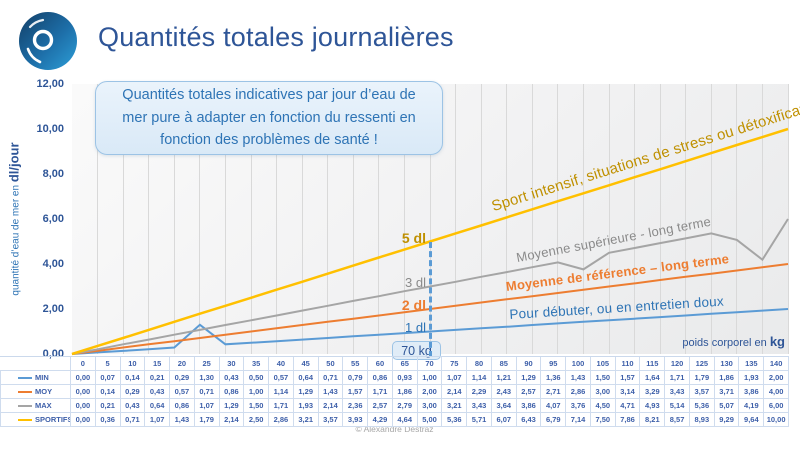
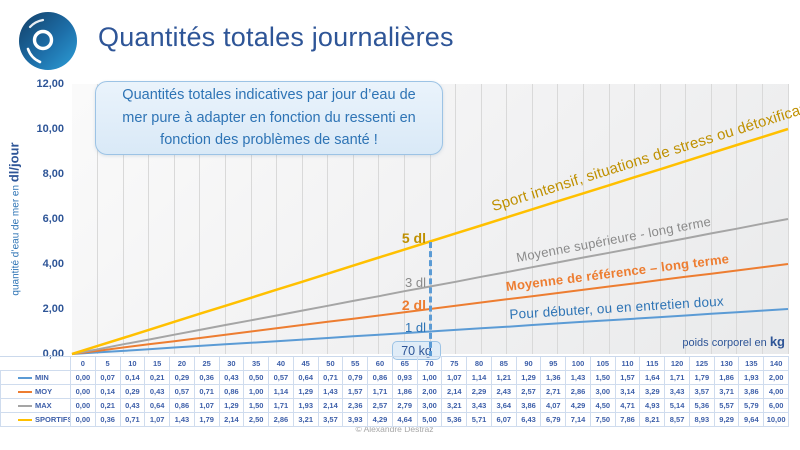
MIN/25: 1,30 -> 0,36
MAX/100: 3,76 -> 4,29
MAX/130: 5,07 -> 5,57
MAX/135: 4,19 -> 5,79
